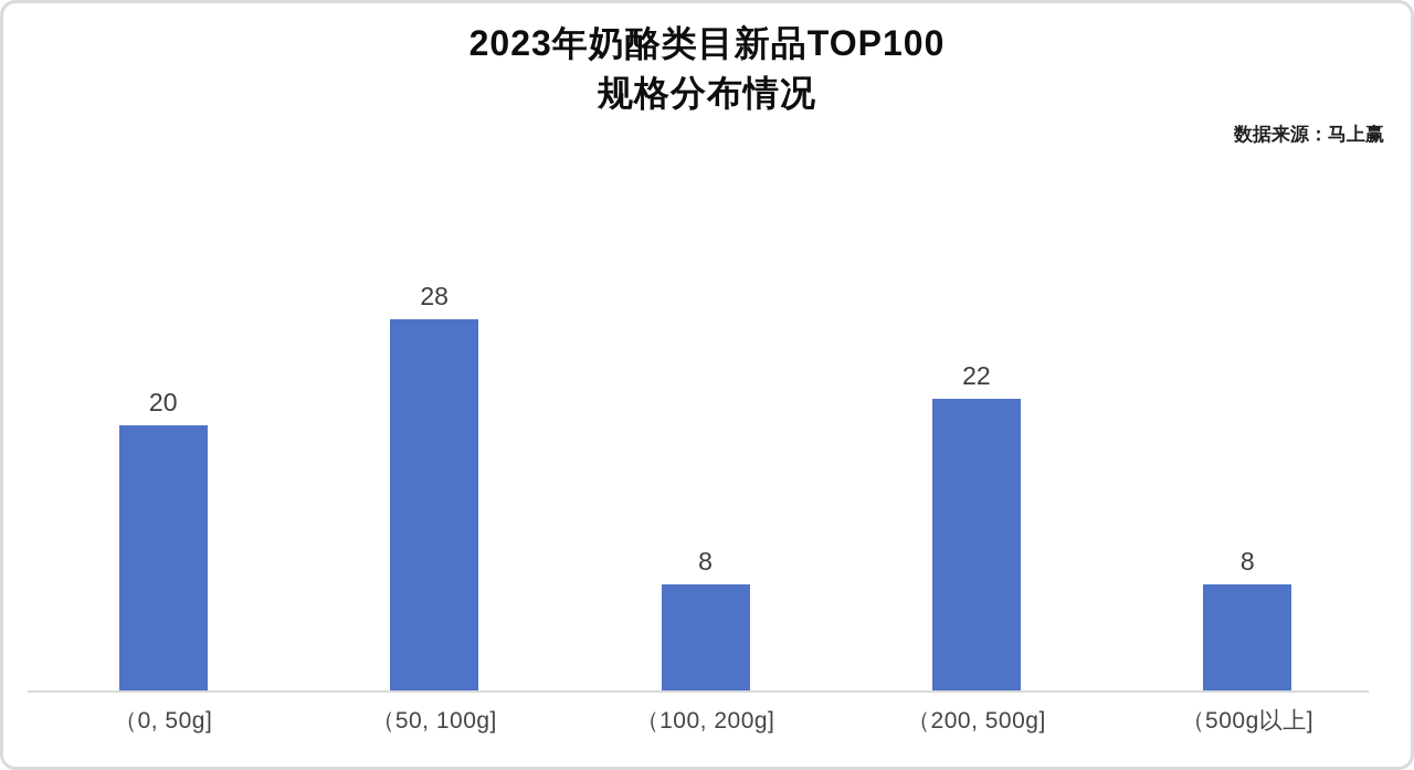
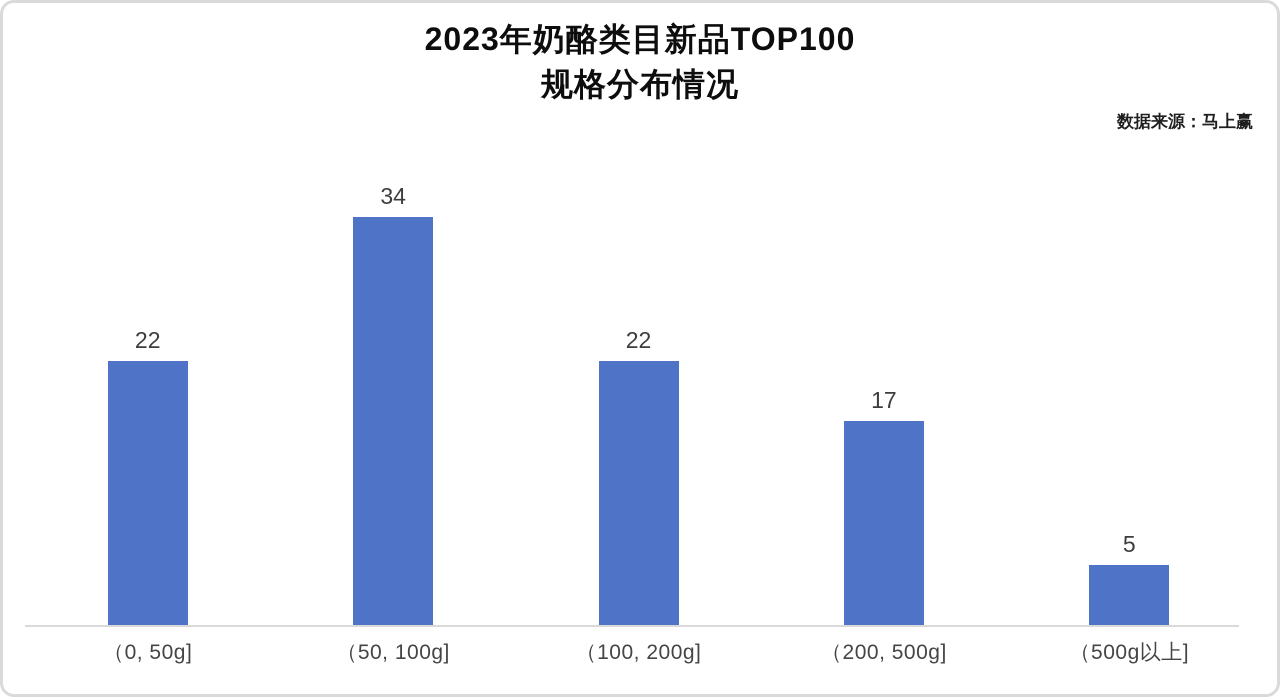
（0, 50g]: 20 -> 22
（50, 100g]: 28 -> 34
（100, 200g]: 8 -> 22
（200, 500g]: 22 -> 17
（500g以上]: 8 -> 5
